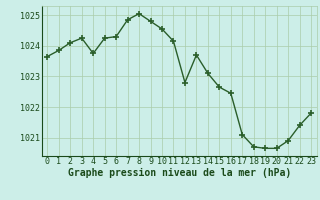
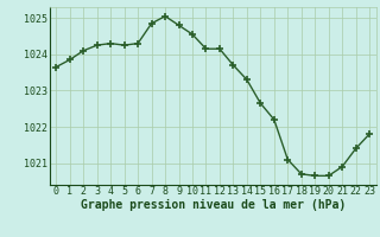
4: 1023.75 -> 1024.30
12: 1022.80 -> 1024.15
14: 1023.10 -> 1023.30
16: 1022.45 -> 1022.20
